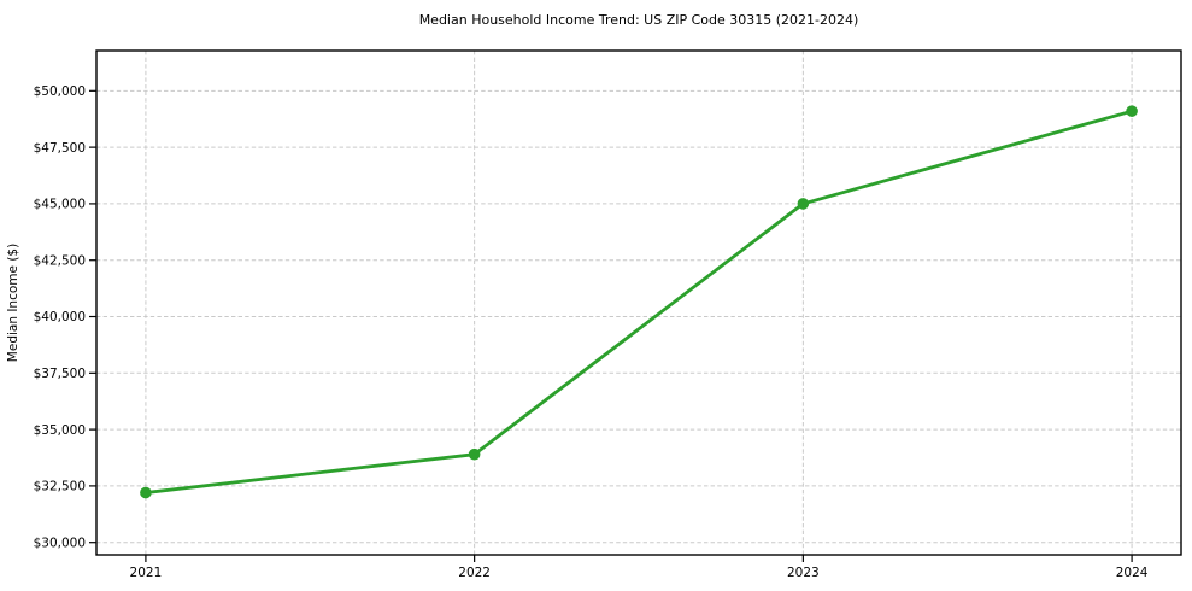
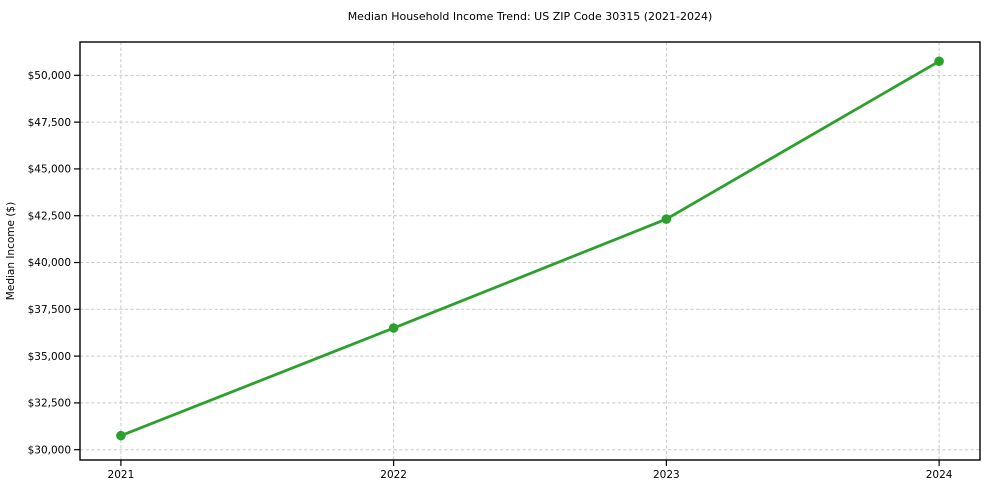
2021: $32200 -> $30800
2022: $33900 -> $36500
2023: $45000 -> $42300
2024: $49100 -> $50800
